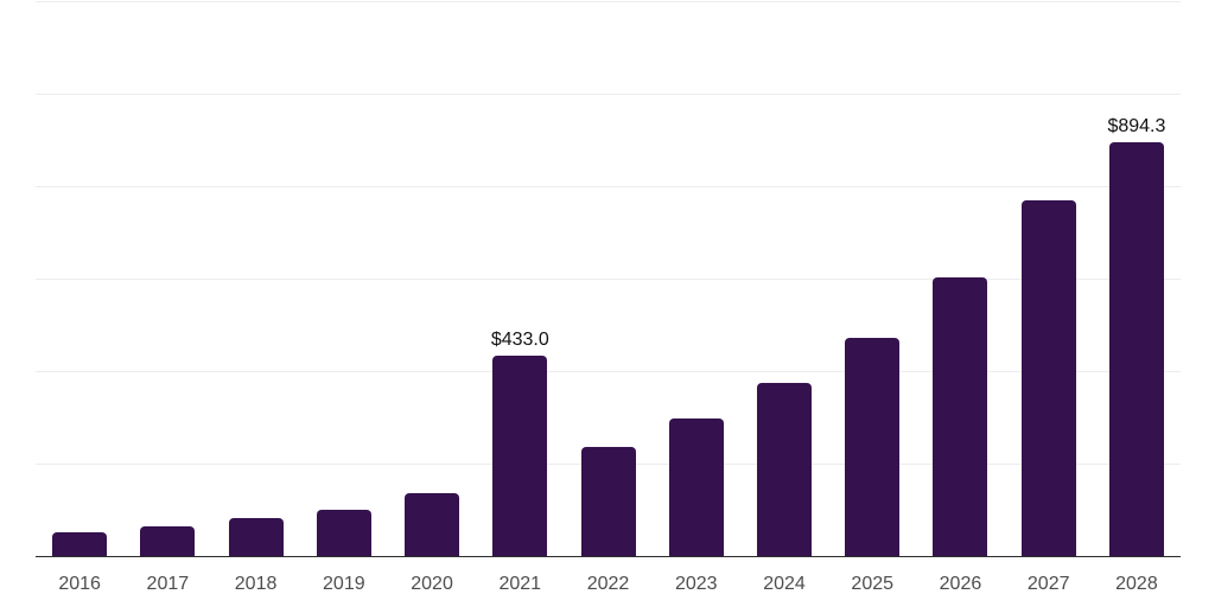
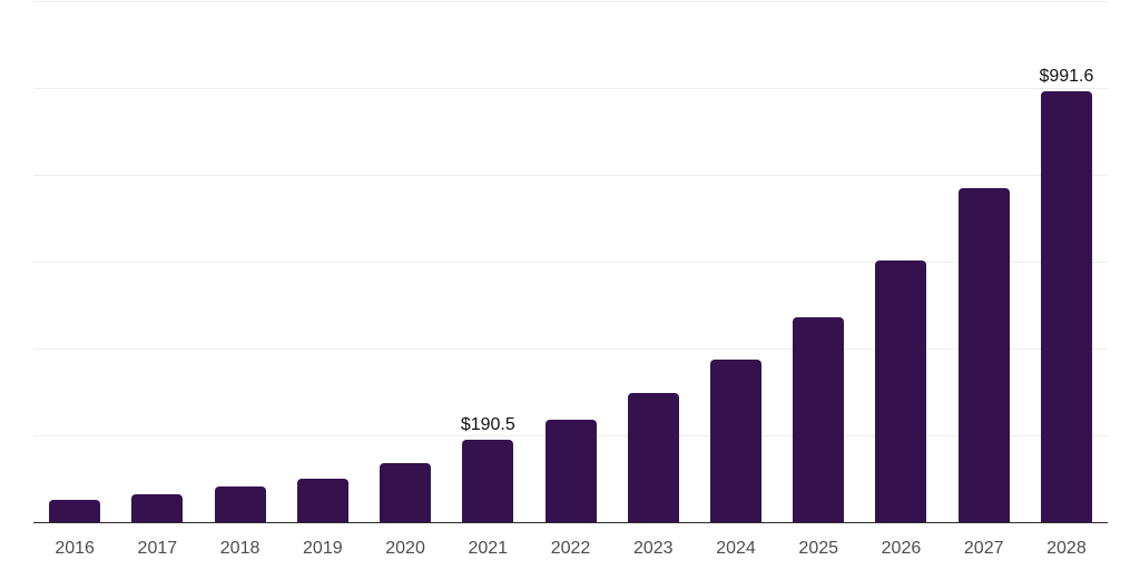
2021: $433.0 -> $190.5
2028: $894.3 -> $991.6
